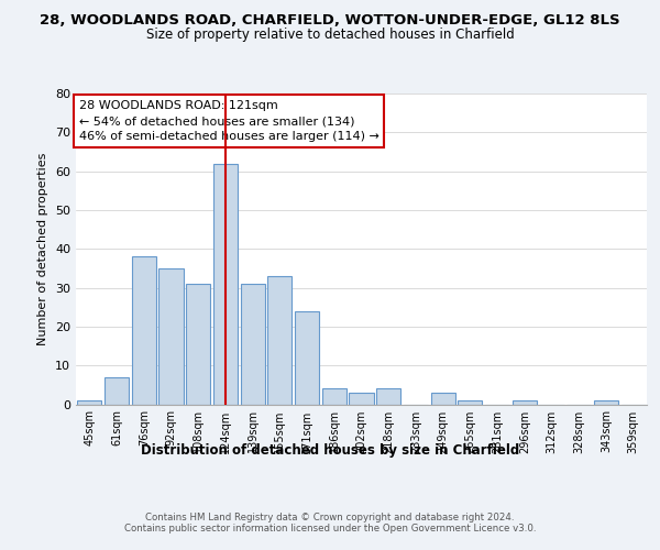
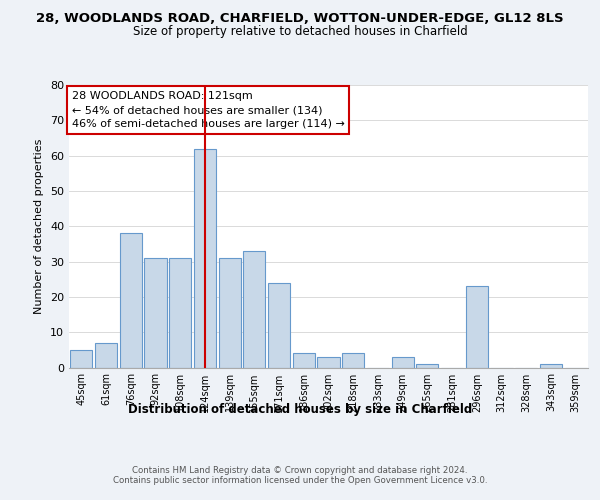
45sqm: 1 -> 5
92sqm: 35 -> 31
296sqm: 1 -> 23
